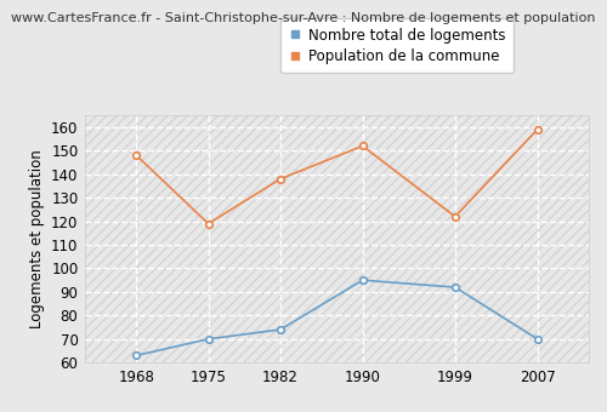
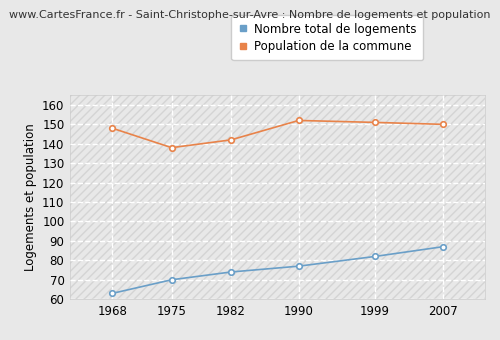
Population de la commune/1975: 119 -> 138
Population de la commune/1982: 138 -> 142
Nombre total de logements/1990: 95 -> 77
Nombre total de logements/1999: 92 -> 82
Population de la commune/1999: 122 -> 151
Nombre total de logements/2007: 70 -> 87
Population de la commune/2007: 159 -> 150
